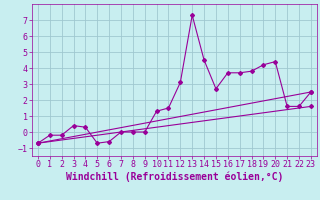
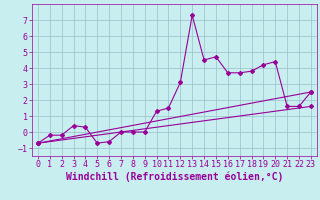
15: 2.7 -> 4.7
